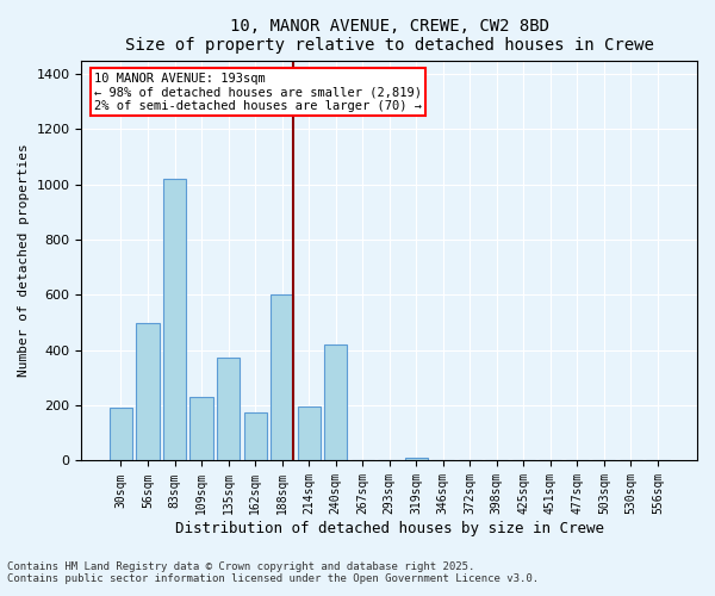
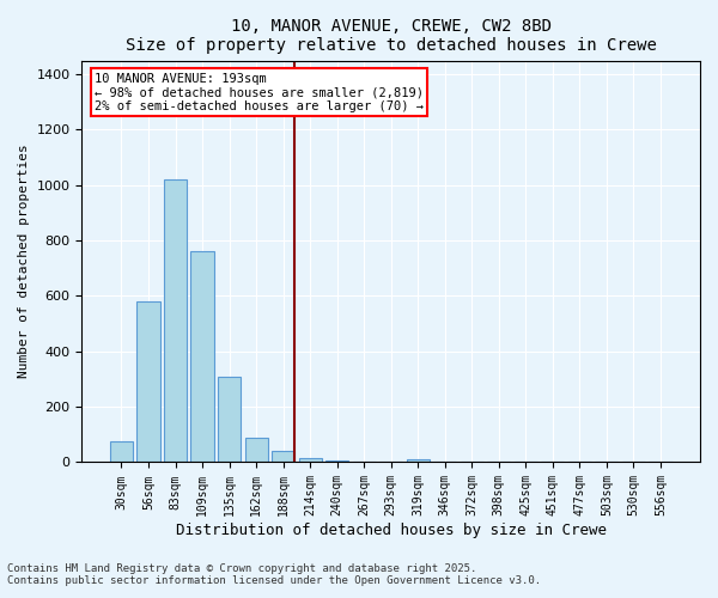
30sqm: 190 -> 75
56sqm: 500 -> 580
109sqm: 230 -> 760
135sqm: 375 -> 310
162sqm: 175 -> 90
188sqm: 600 -> 40
214sqm: 195 -> 15
240sqm: 420 -> 5
